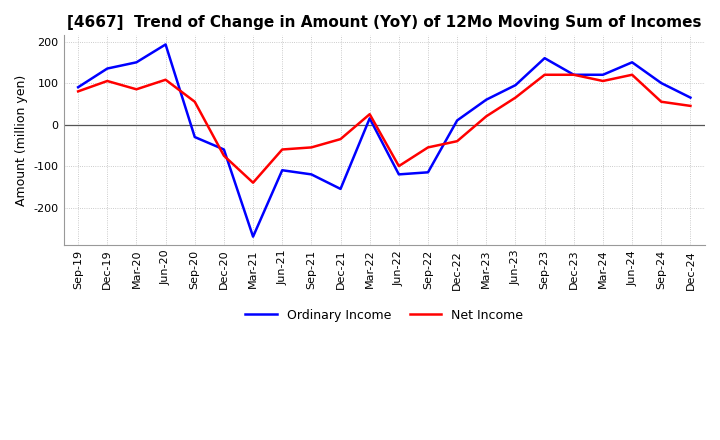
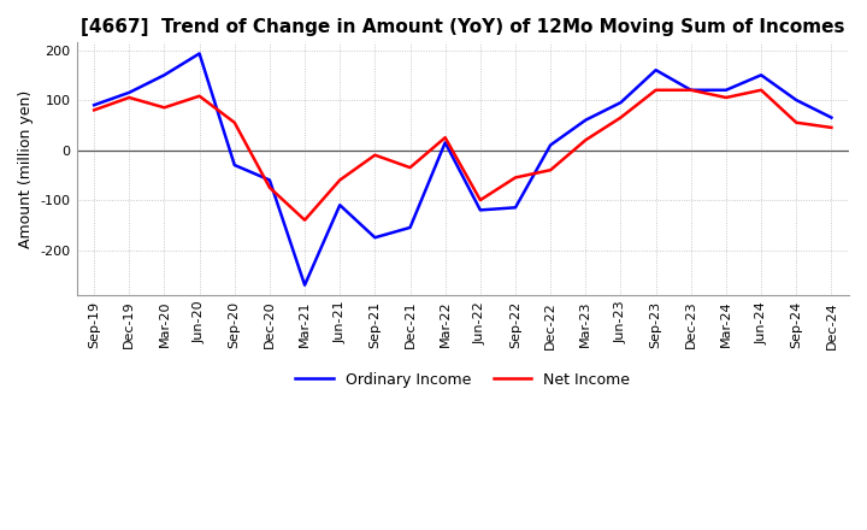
Ordinary Income/Dec-19: 135 -> 115
Ordinary Income/Sep-21: -120 -> -175
Net Income/Sep-21: -55 -> -10
